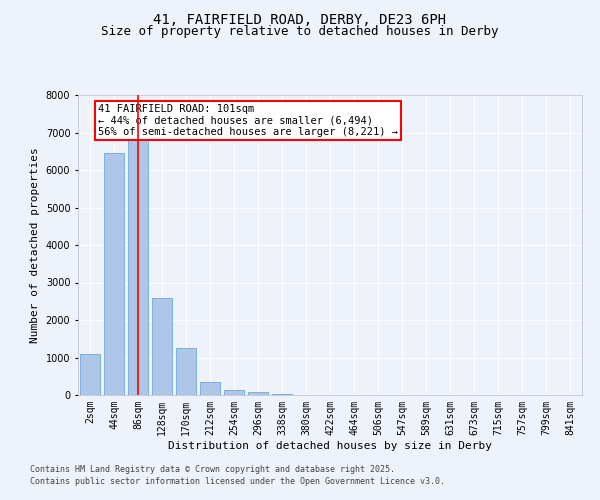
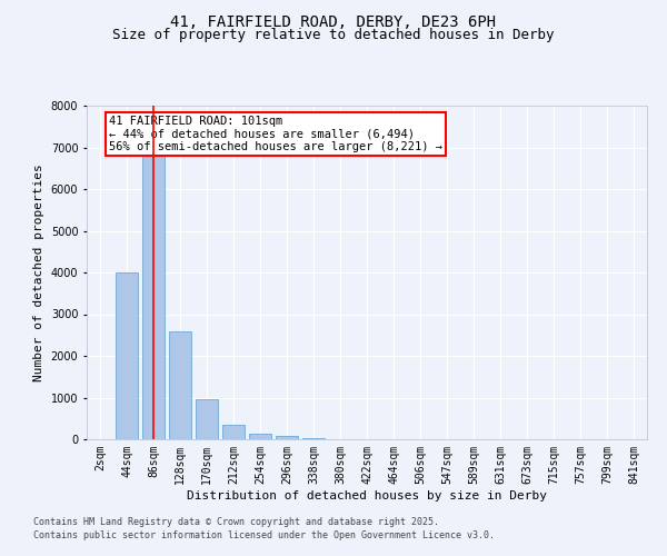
2sqm: 1100 -> 10
44sqm: 6450 -> 4000
170sqm: 1250 -> 950
